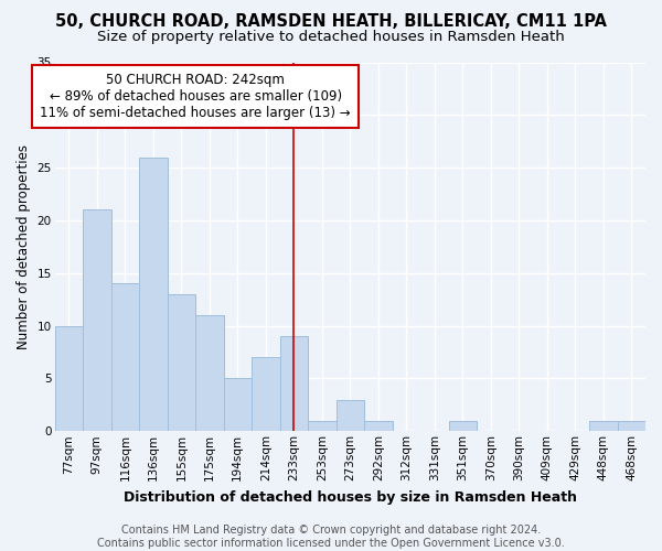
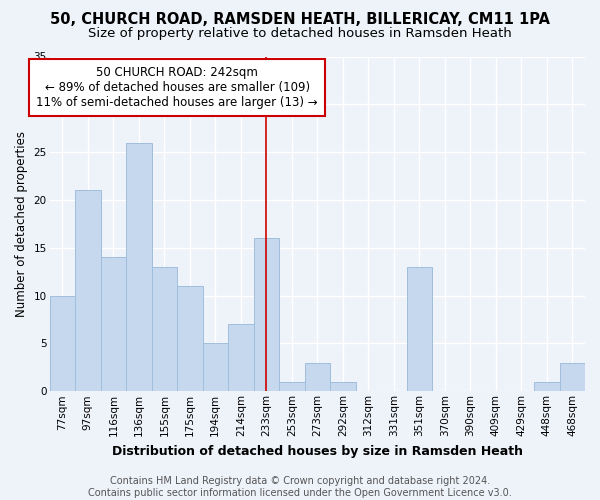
233sqm: 9 -> 16
351sqm: 1 -> 13
468sqm: 1 -> 3
